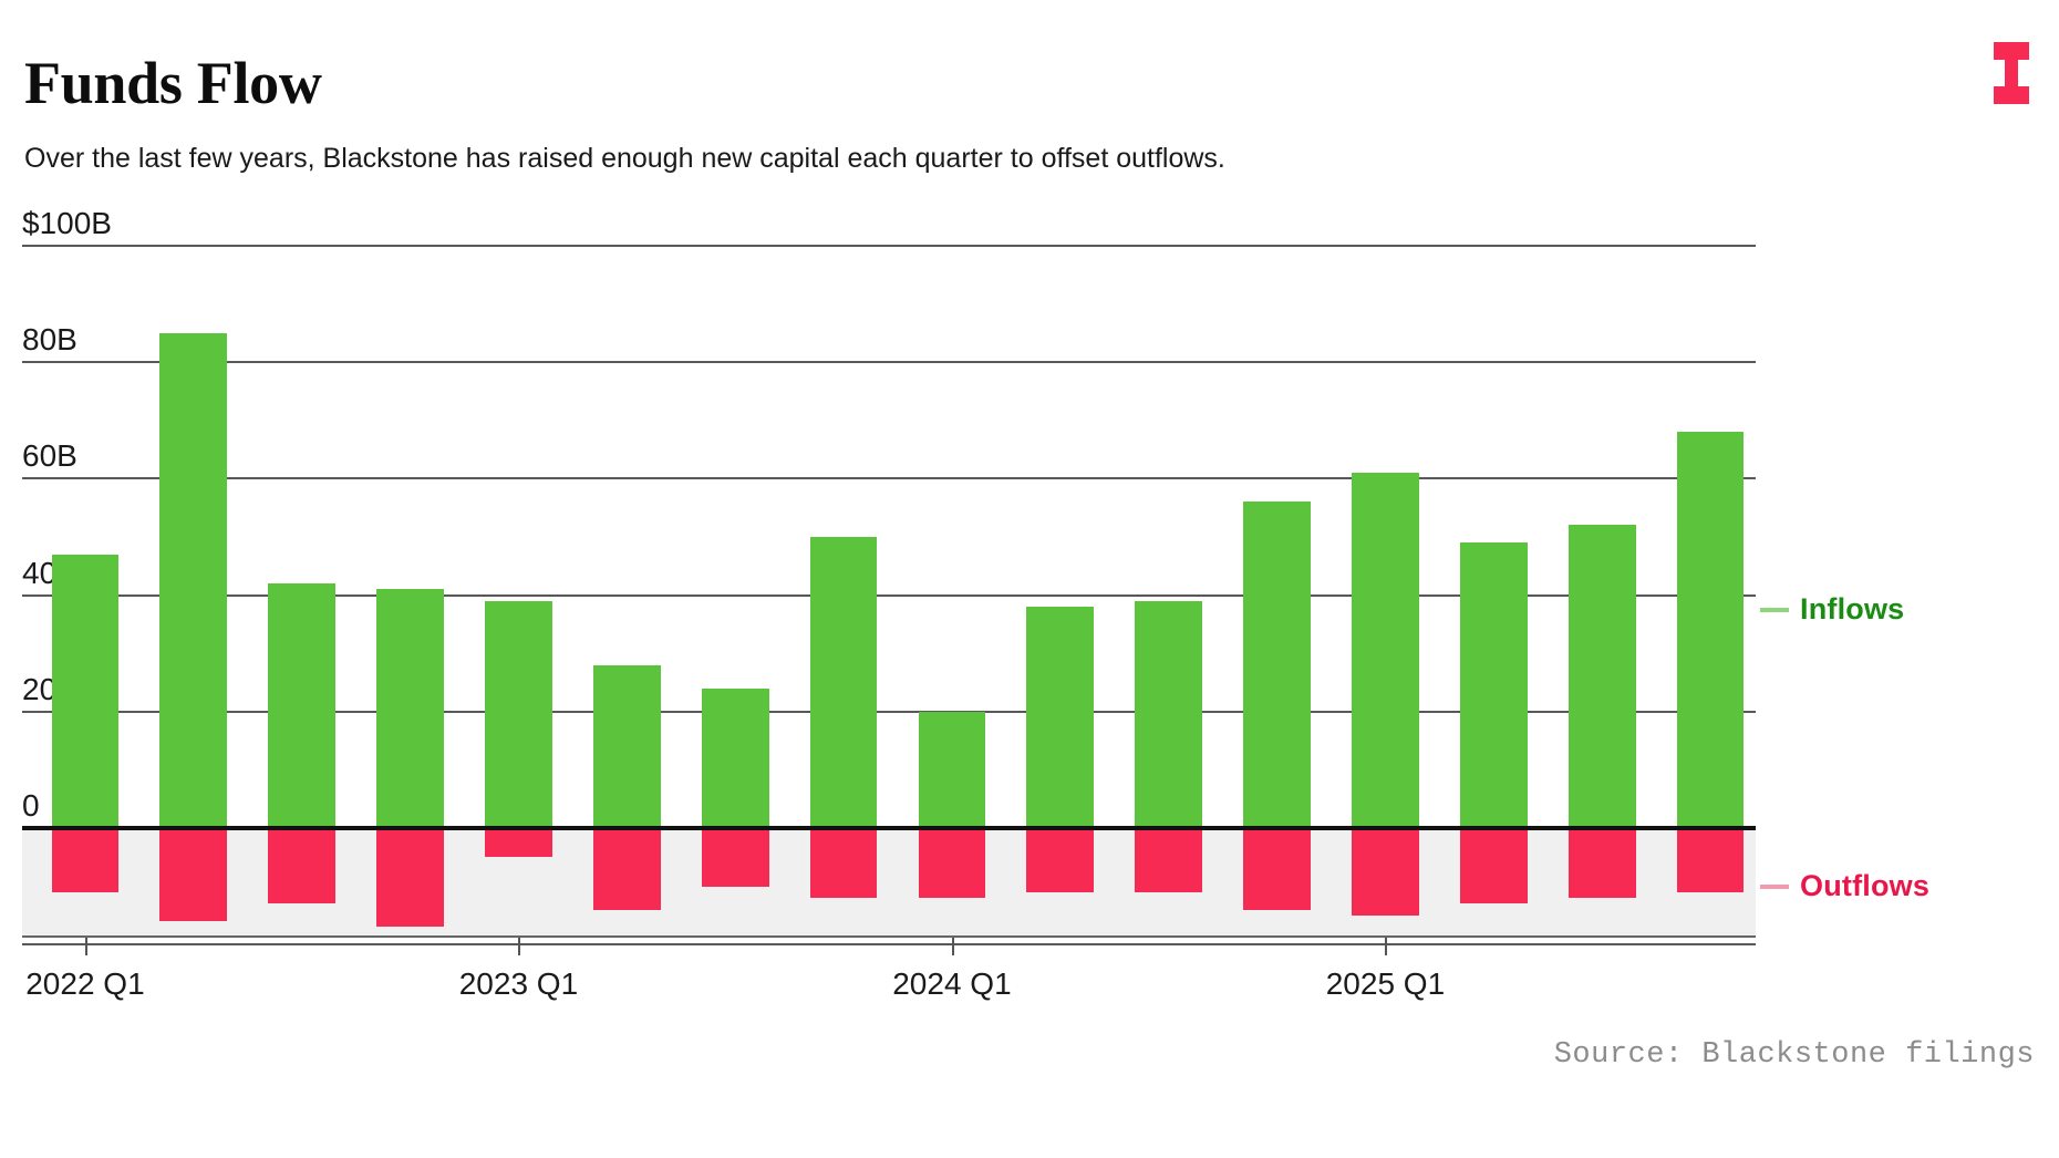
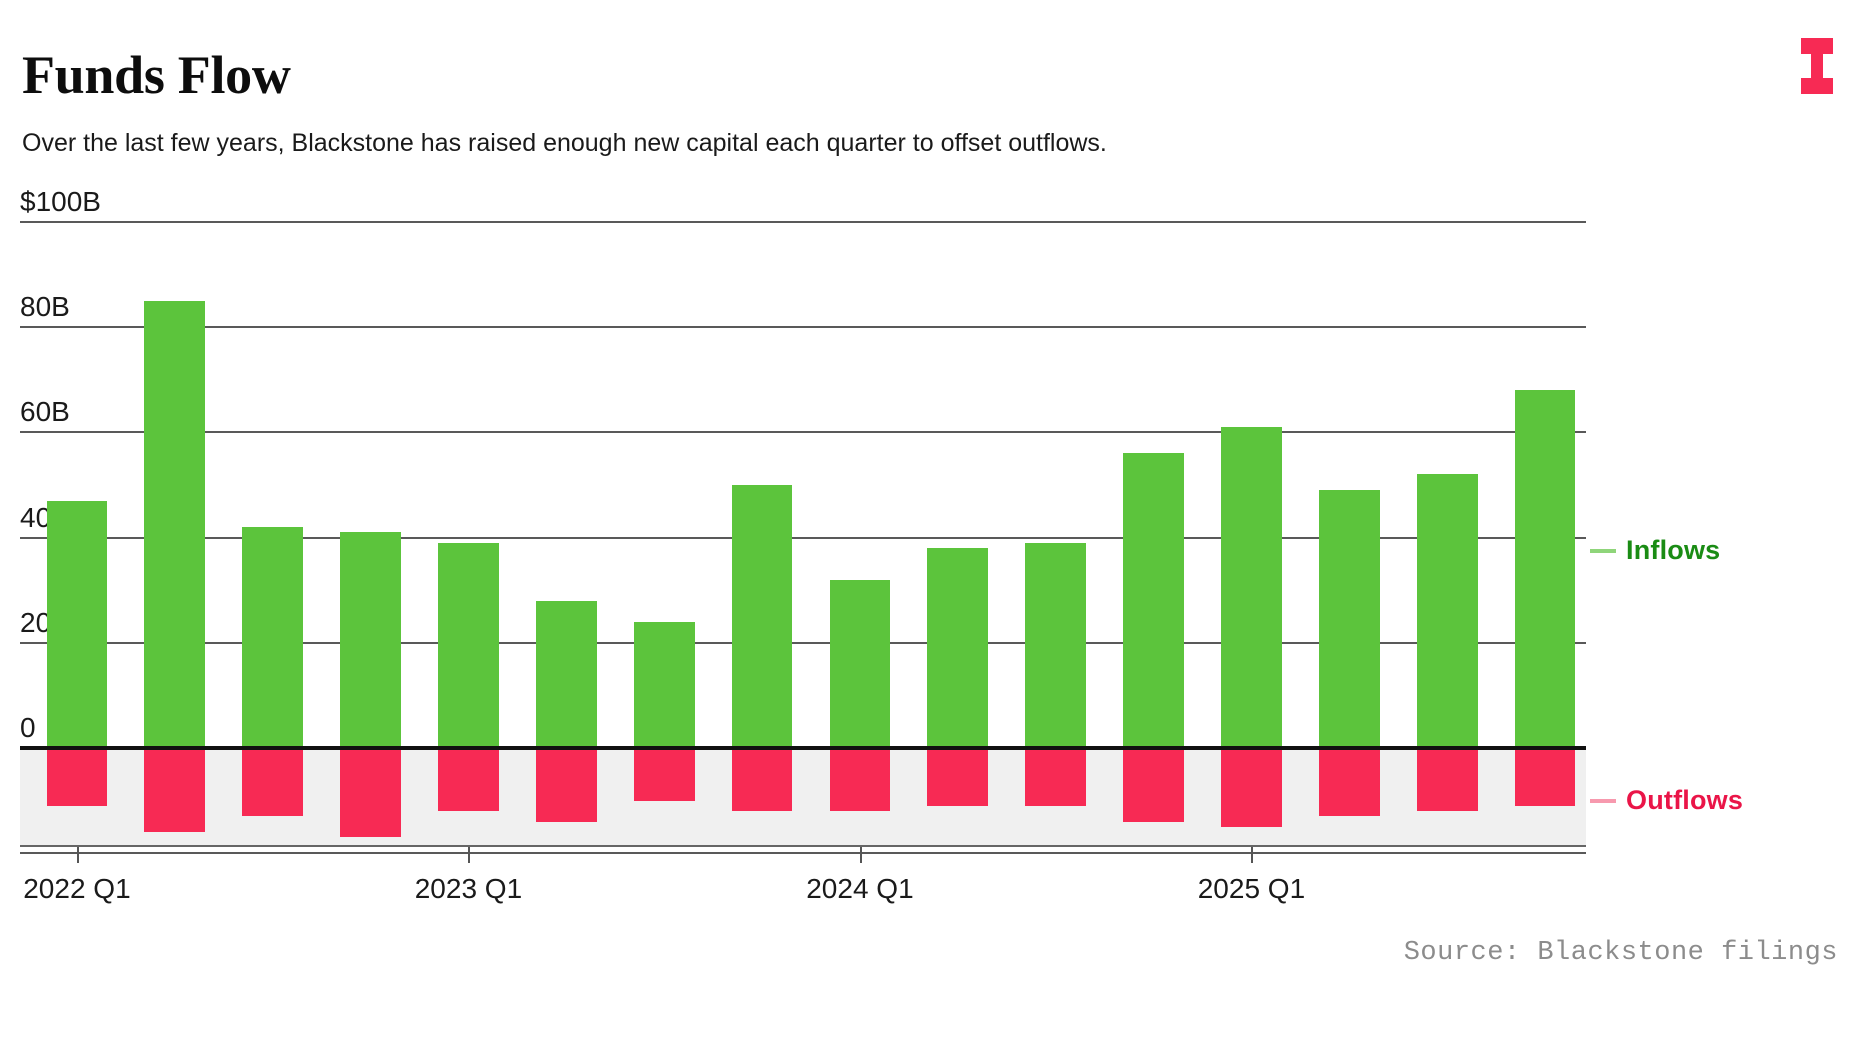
Outflows/2023 Q1: -$5B -> -$12B
Inflows/2024 Q1: $20B -> $32B
